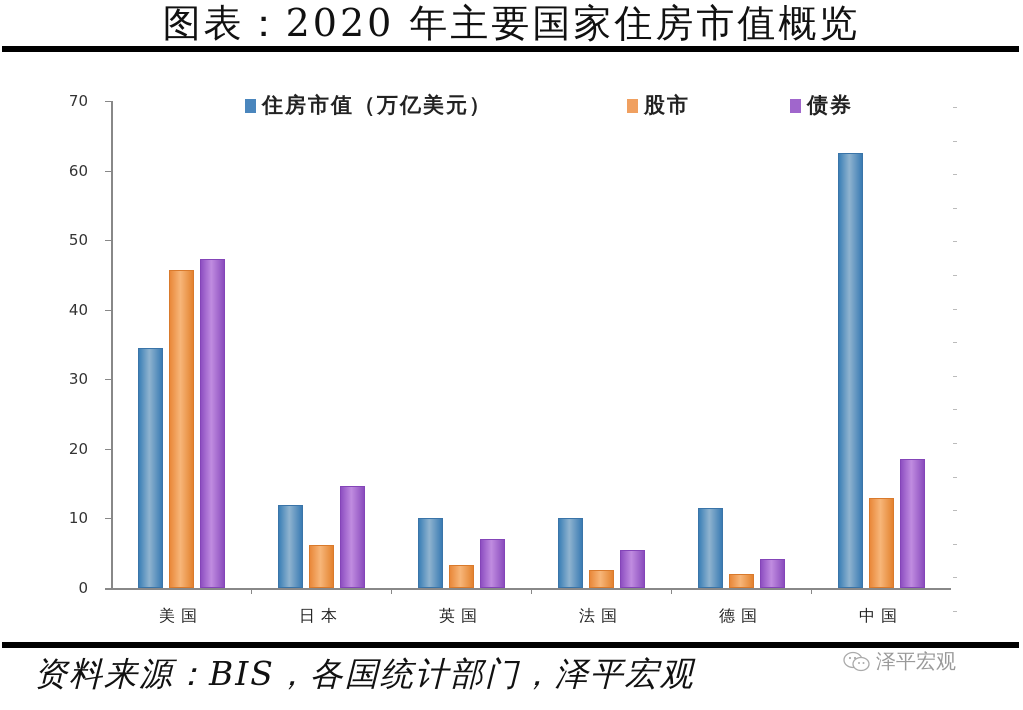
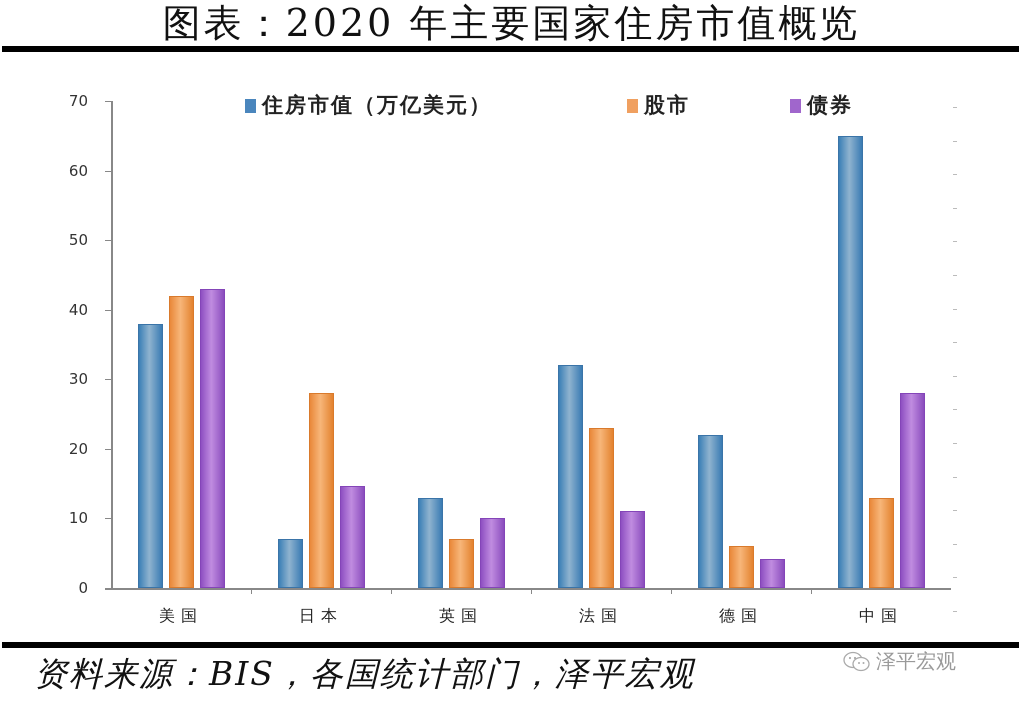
住房市值（万亿美元）/美国: 34 -> 38
股市/美国: 46 -> 42
债券/美国: 47 -> 43
住房市值（万亿美元）/日本: 12 -> 7
股市/日本: 6 -> 28
住房市值（万亿美元）/英国: 10 -> 13
股市/英国: 3 -> 7
债券/英国: 7 -> 10
住房市值（万亿美元）/法国: 10 -> 32
股市/法国: 3 -> 23
债券/法国: 6 -> 11
住房市值（万亿美元）/德国: 12 -> 22
股市/德国: 2 -> 6
住房市值（万亿美元）/中国: 62 -> 65
债券/中国: 18 -> 28
